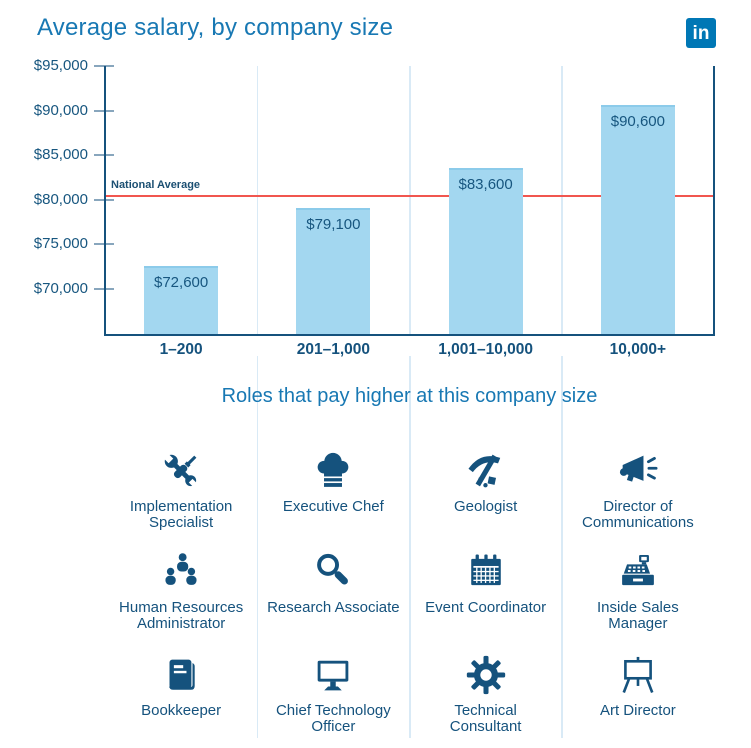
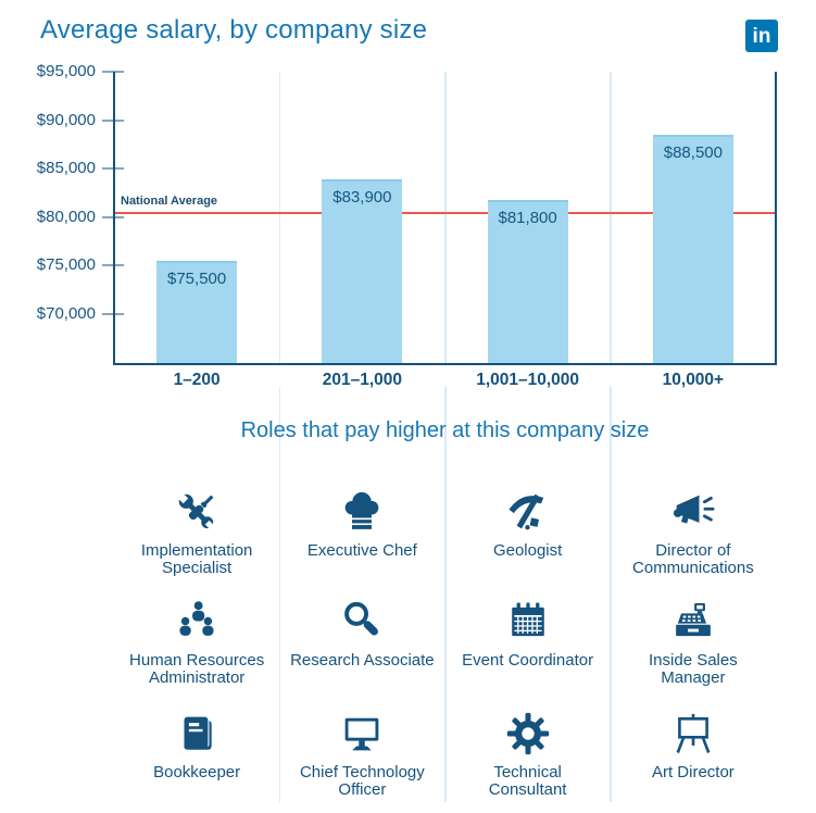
1–200: $72,600 -> $75,500
201–1,000: $79,100 -> $83,900
1,001–10,000: $83,600 -> $81,800
10,000+: $90,600 -> $88,500
